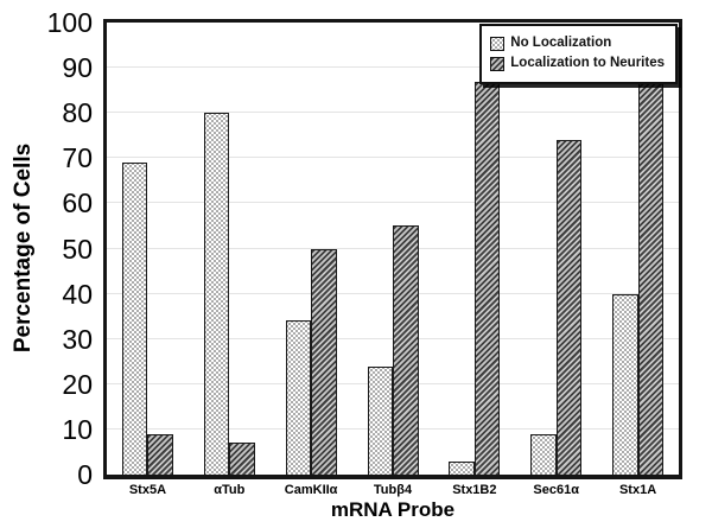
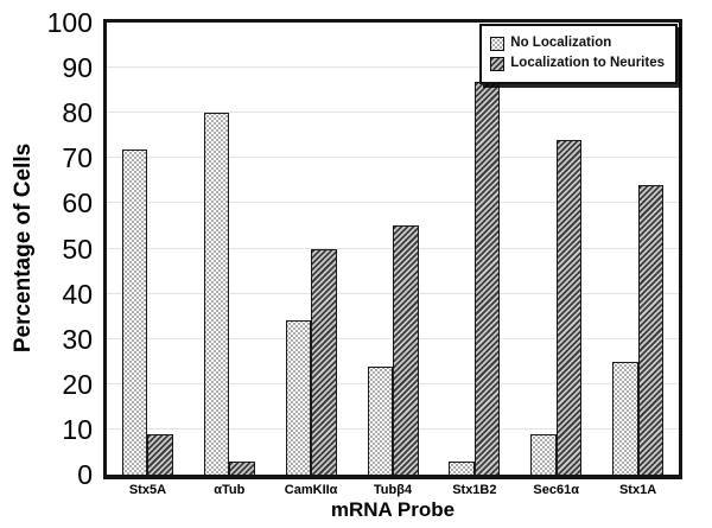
No Localization/Stx5A: 69 -> 72
Localization to Neurites/αTub: 7 -> 3
No Localization/Stx1A: 40 -> 25
Localization to Neurites/Stx1A: 89 -> 64
